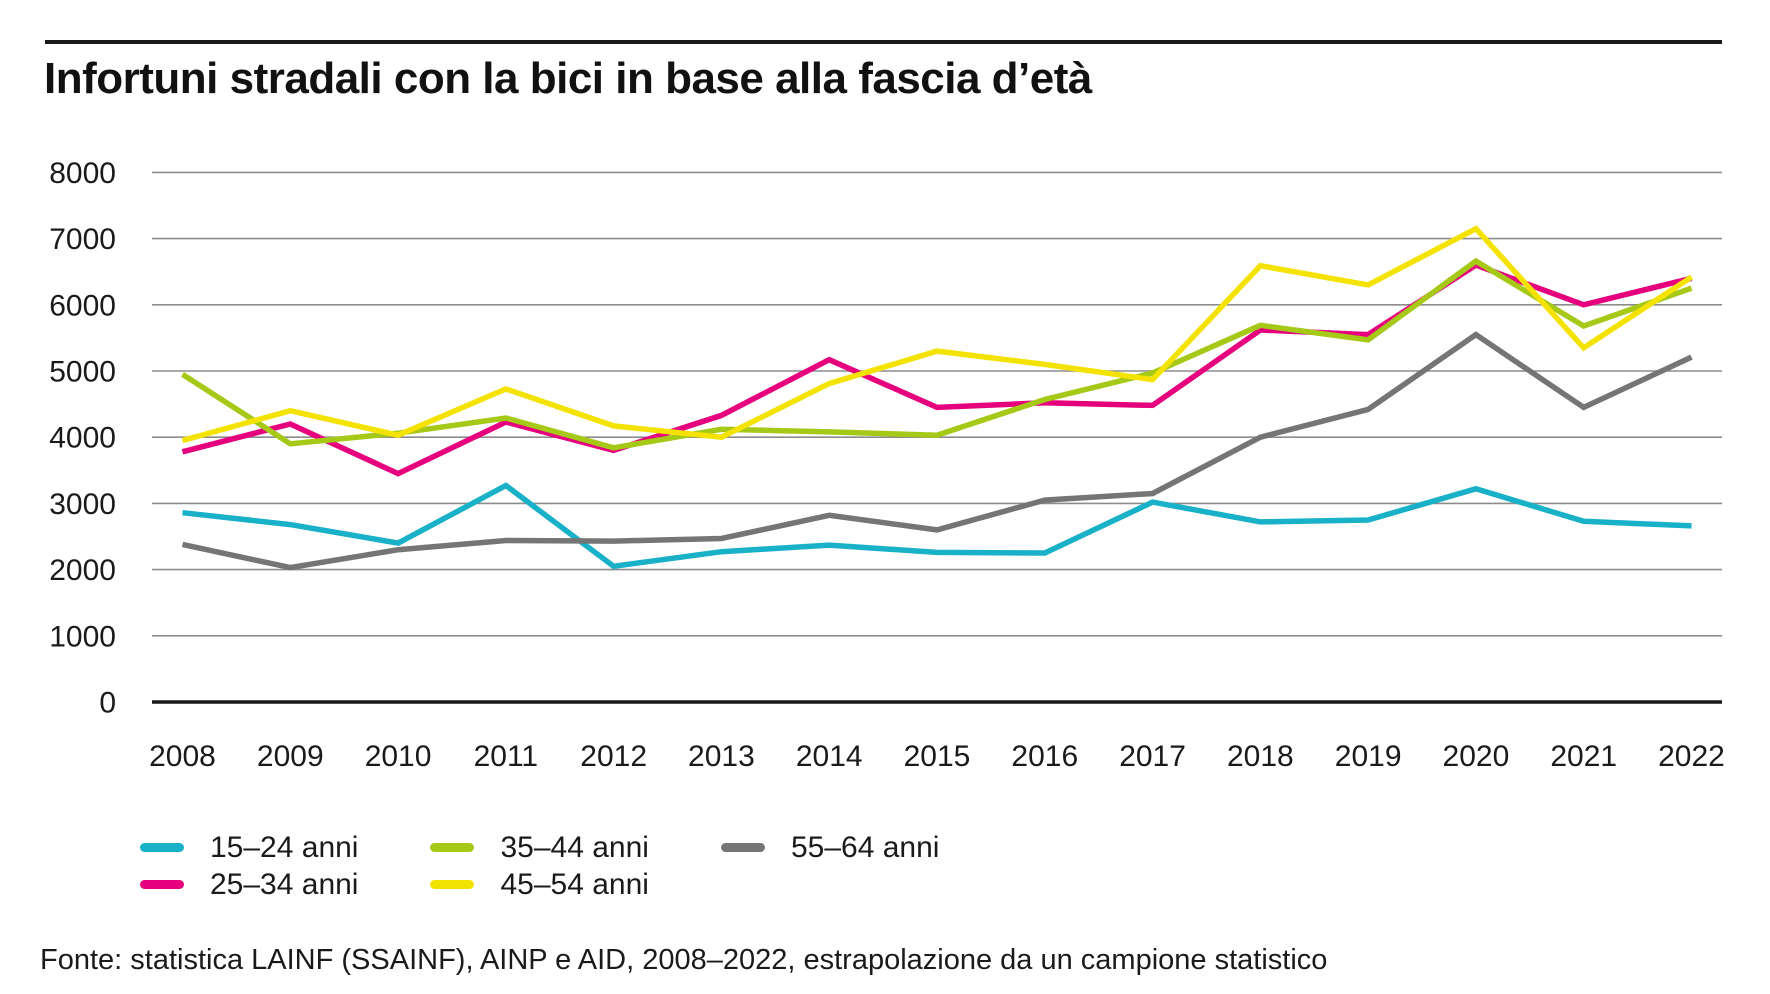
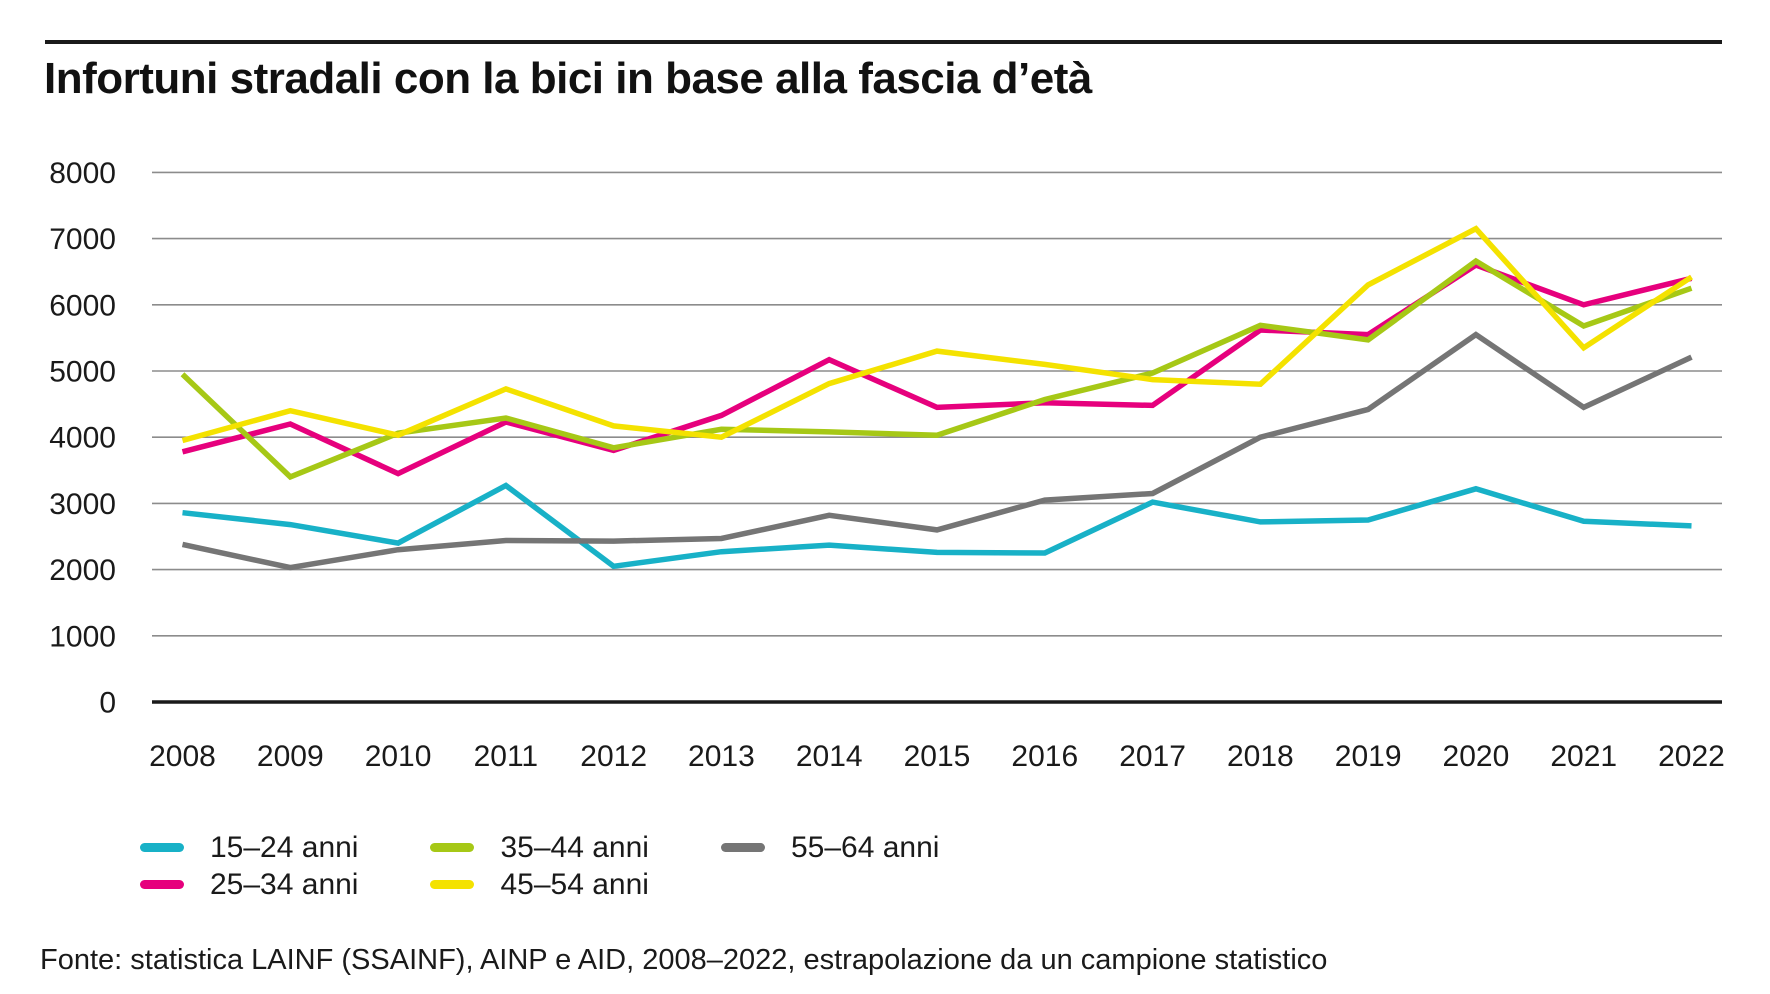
35–44 anni/2009: 3900 -> 3400
45–54 anni/2018: 6600 -> 4800
